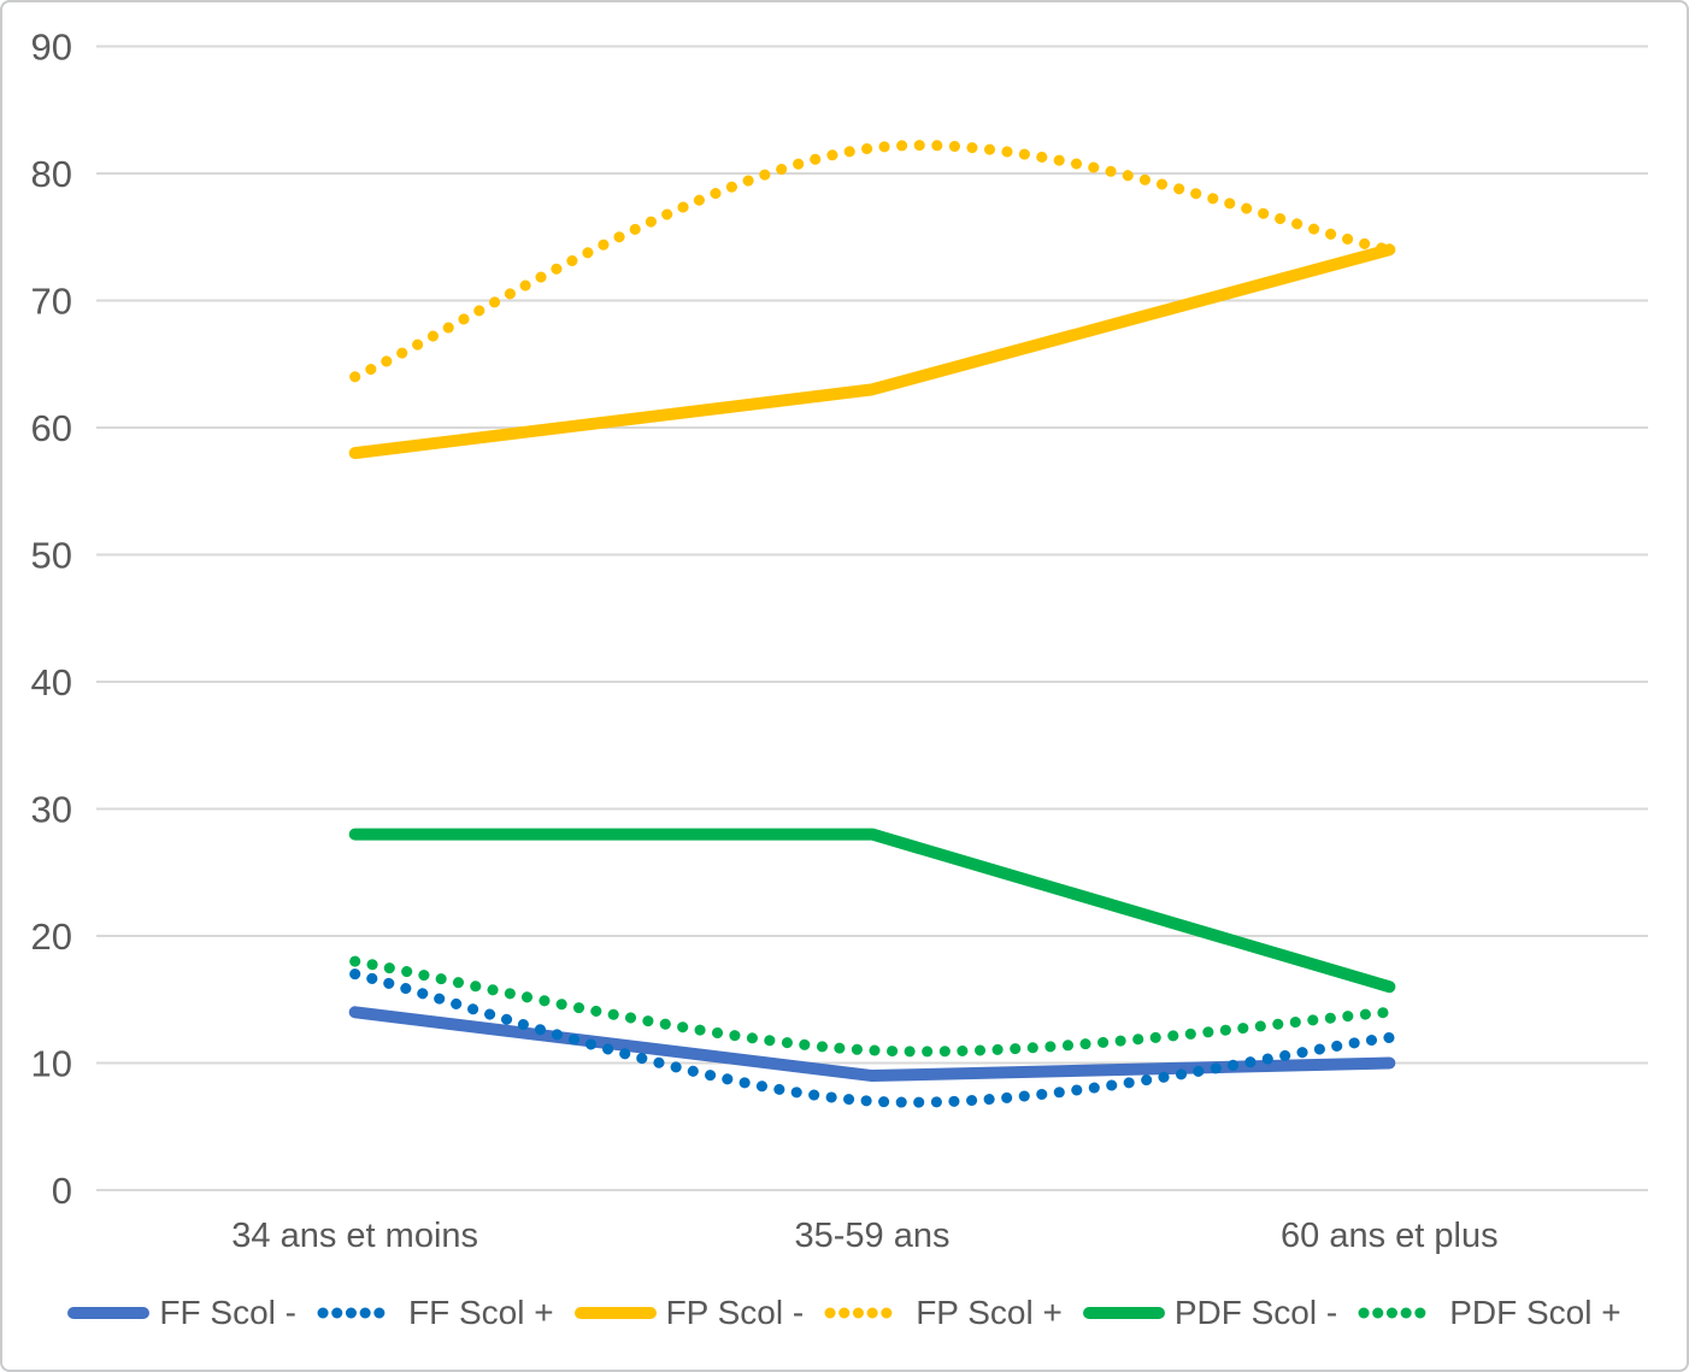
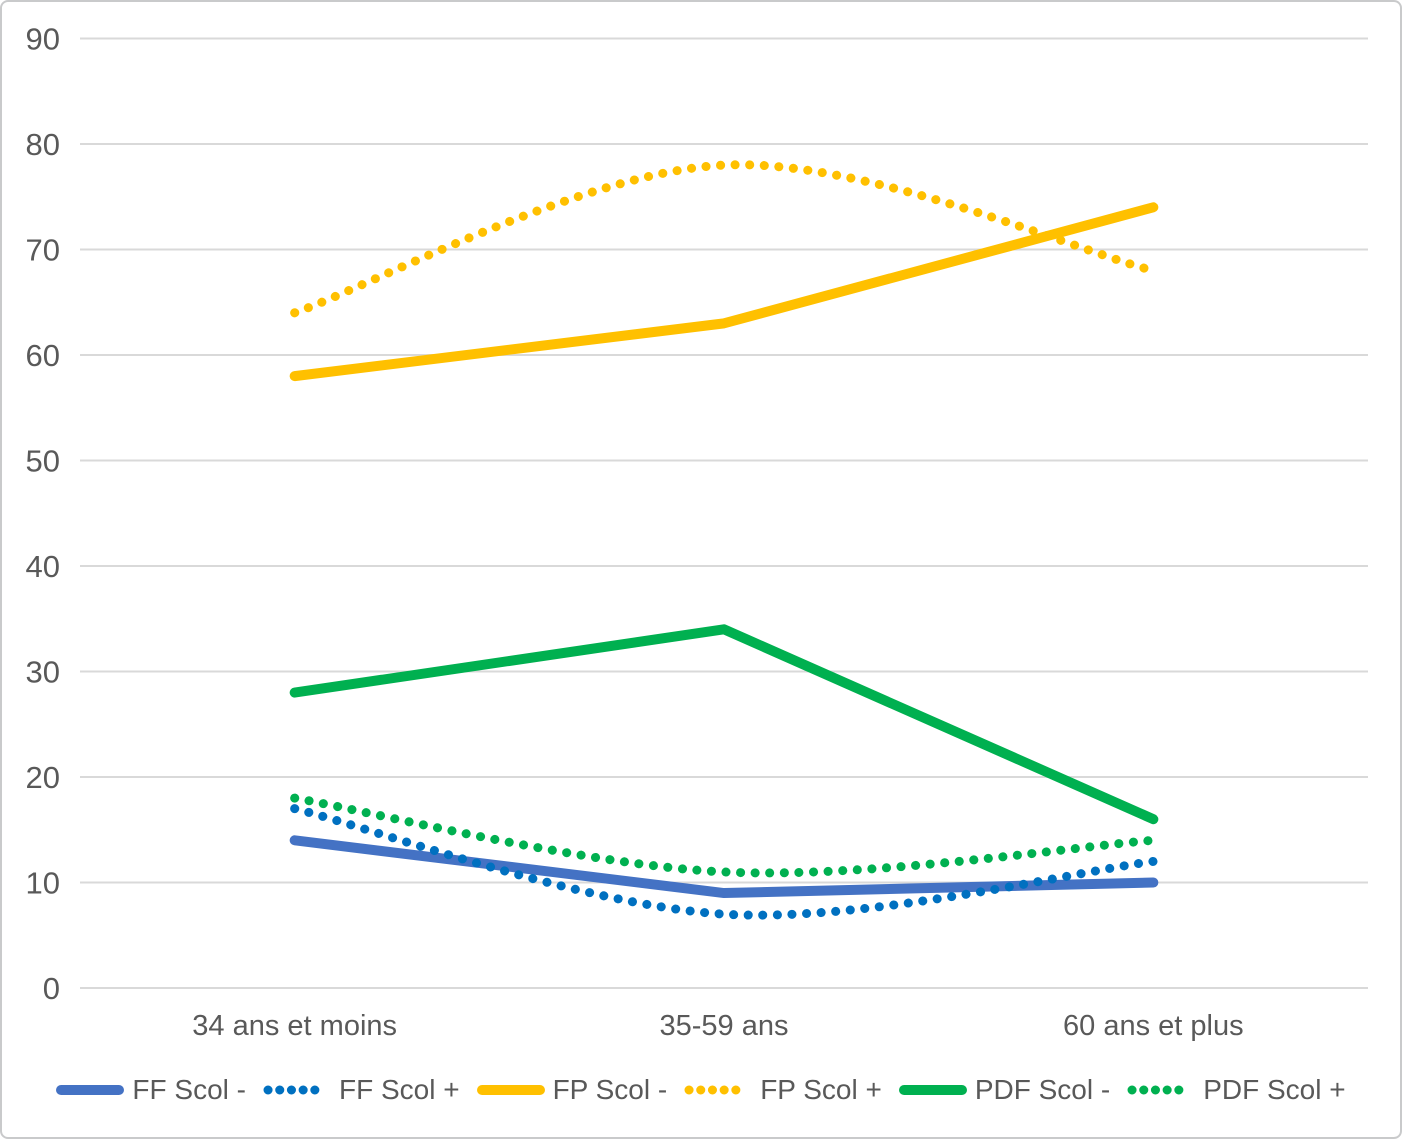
FP Scol +/35-59 ans: 82 -> 78
PDF Scol -/35-59 ans: 28 -> 34
FP Scol +/60 ans et plus: 74 -> 68
